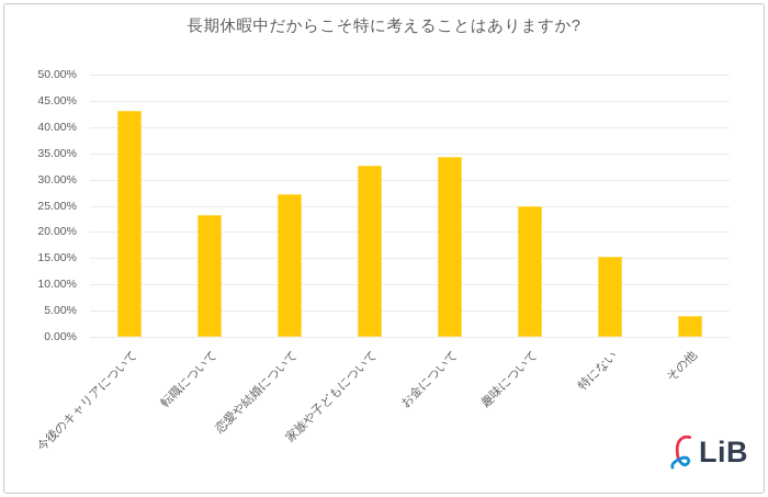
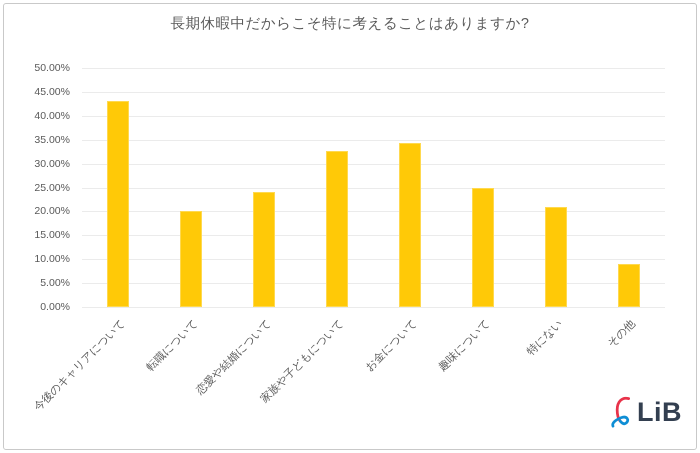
転職について: 23% -> 20%
恋愛や結婚について: 27% -> 24%
特にない: 15% -> 21%
その他: 4% -> 9%
